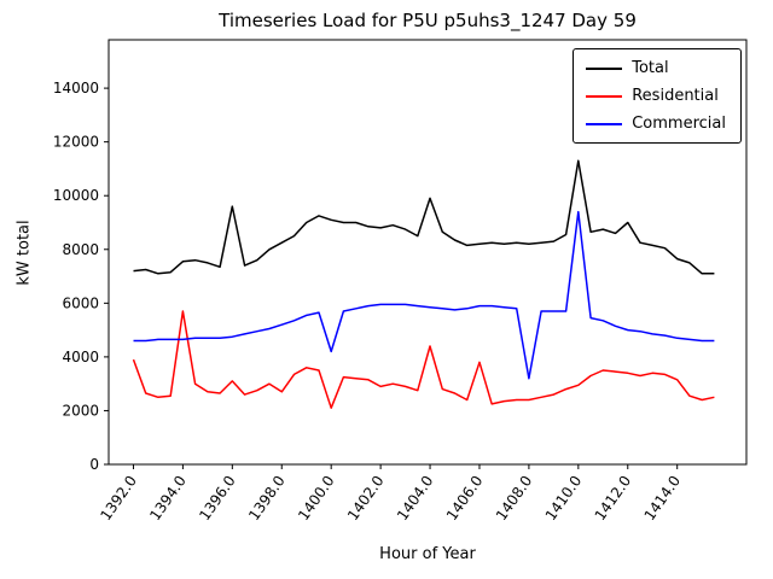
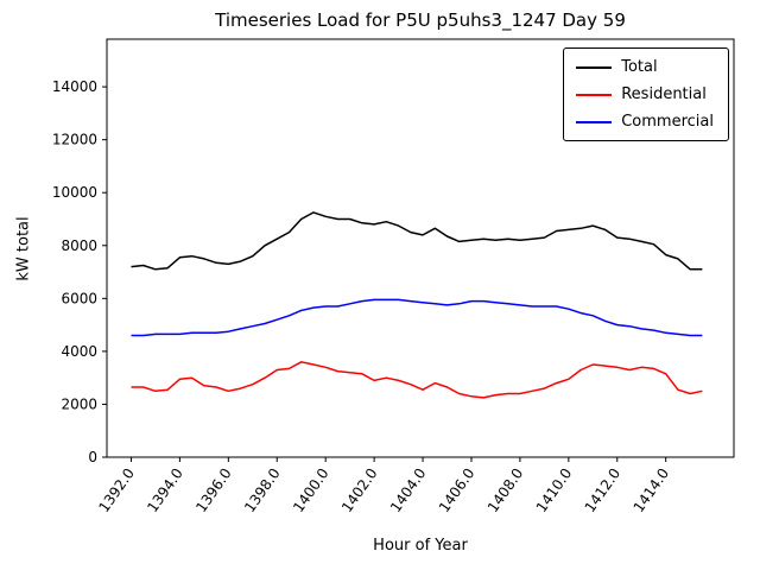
Residential/1392.0: 3900 -> 2600
Residential/1394.0: 5700 -> 3000
Total/1396.0: 9600 -> 7300
Residential/1396.0: 3100 -> 2500
Residential/1398.0: 2700 -> 3300
Residential/1400.0: 2100 -> 3400
Commercial/1400.0: 4200 -> 5700
Total/1404.0: 9900 -> 8400
Residential/1404.0: 4400 -> 2600
Residential/1406.0: 3800 -> 2300
Commercial/1408.0: 3200 -> 5800
Total/1410.0: 11300 -> 8600
Commercial/1410.0: 9400 -> 5600
Total/1412.0: 9000 -> 8300
